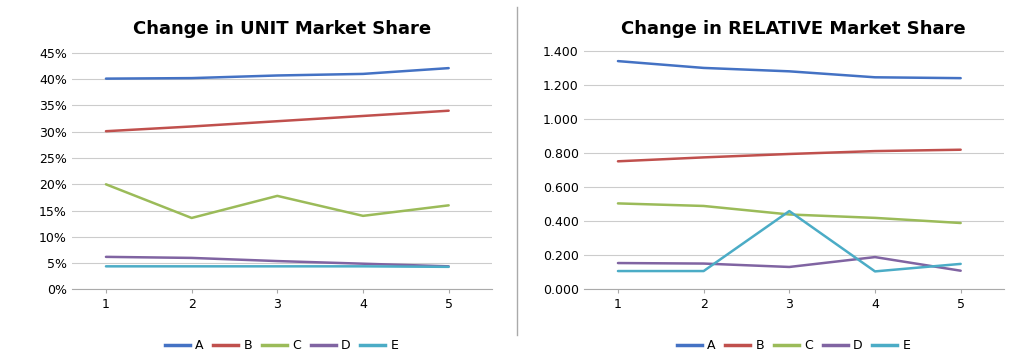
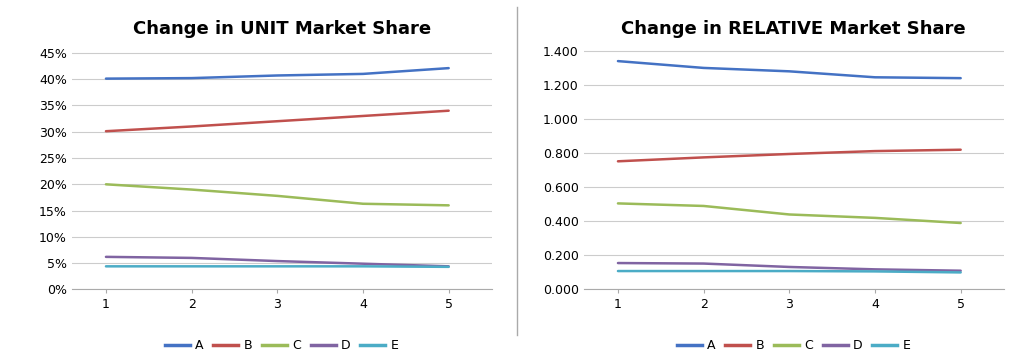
Change in UNIT Market Share/C/2: 13.6% -> 19.0%
Change in UNIT Market Share/C/4: 14.0% -> 16.3%
Change in RELATIVE Market Share/E/3: 0.46 -> 0.11
Change in RELATIVE Market Share/D/4: 0.19 -> 0.12
Change in RELATIVE Market Share/E/5: 0.15 -> 0.10
